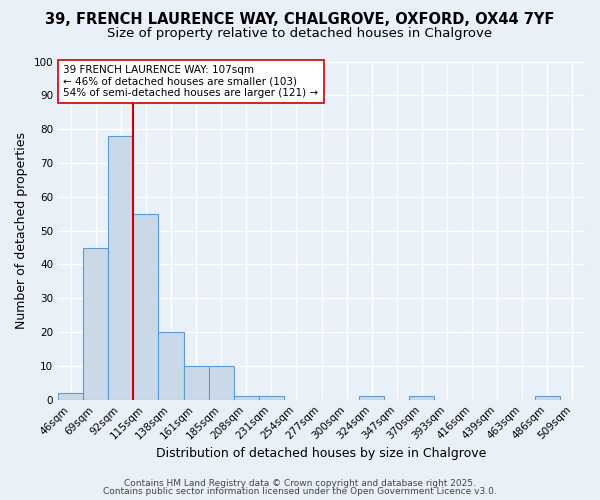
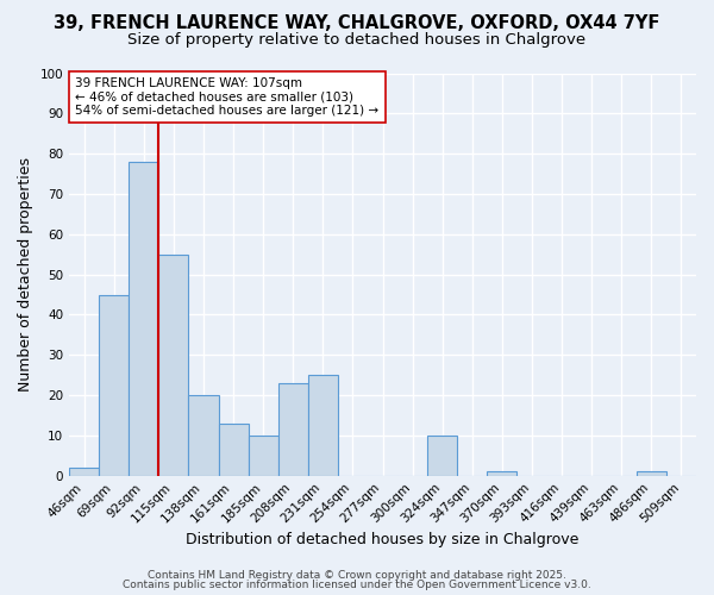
161sqm: 10 -> 13
208sqm: 1 -> 23
231sqm: 1 -> 25
324sqm: 1 -> 10
